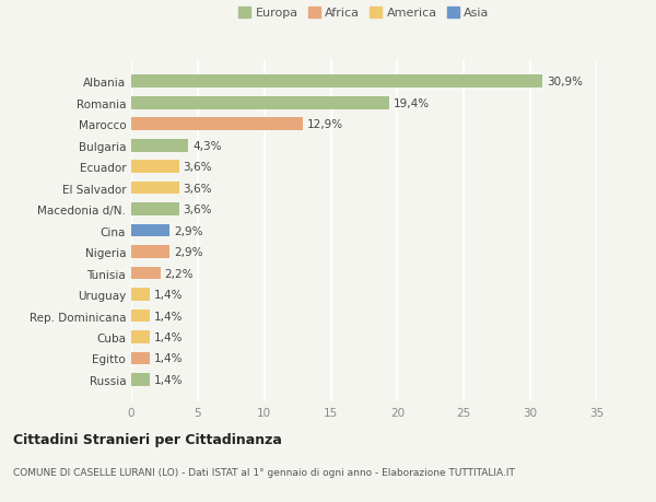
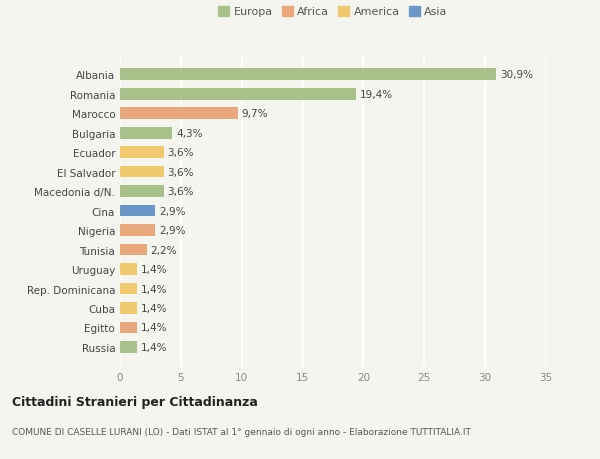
Marocco: 12,9% -> 9,7%
